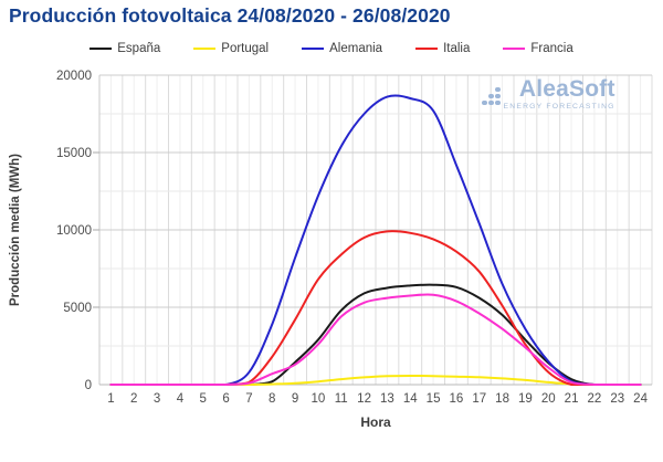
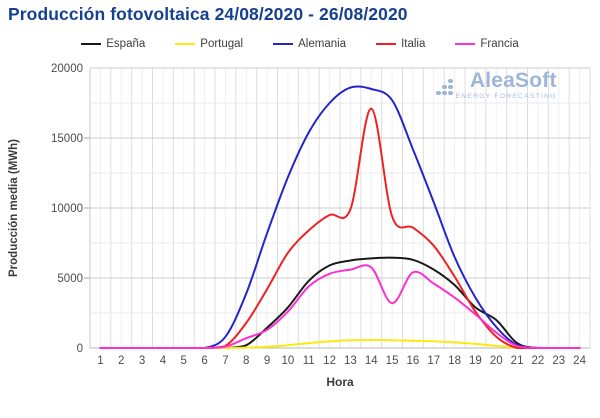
Italia/14: 9800 -> 17100
Francia/15: 5800 -> 3200
España/20: 1400 -> 2000
